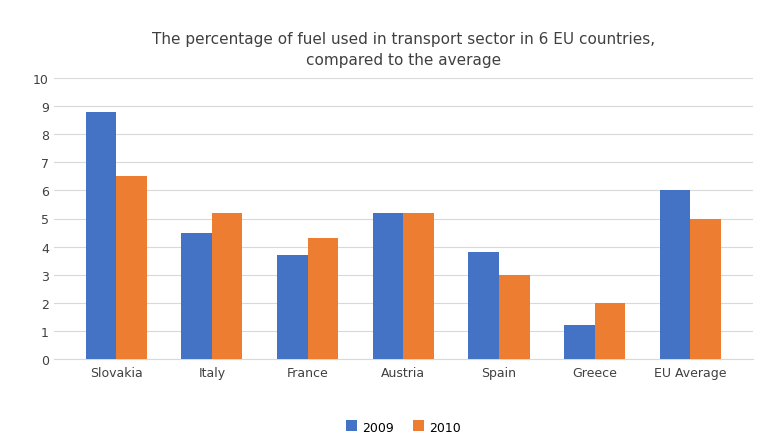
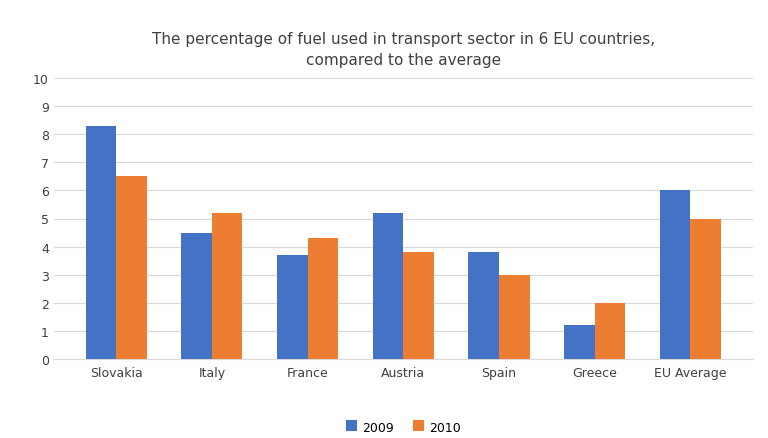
2009/Slovakia: 8.8 -> 8.3
2010/Austria: 5.2 -> 3.8
